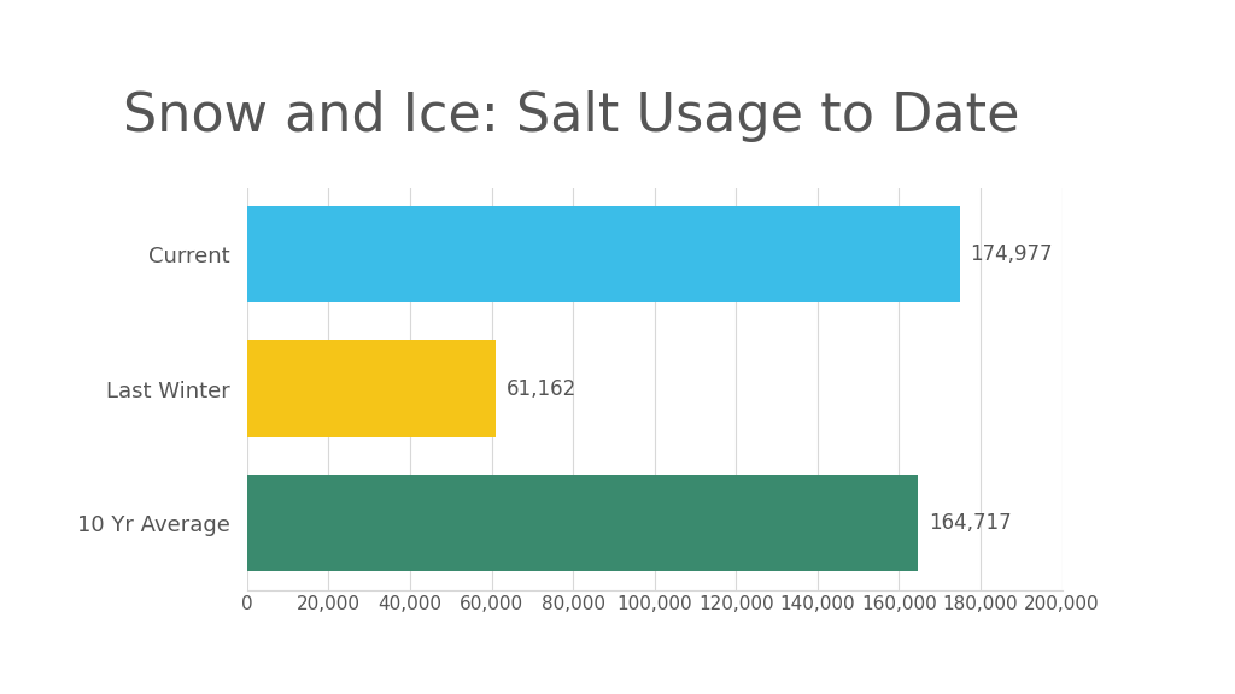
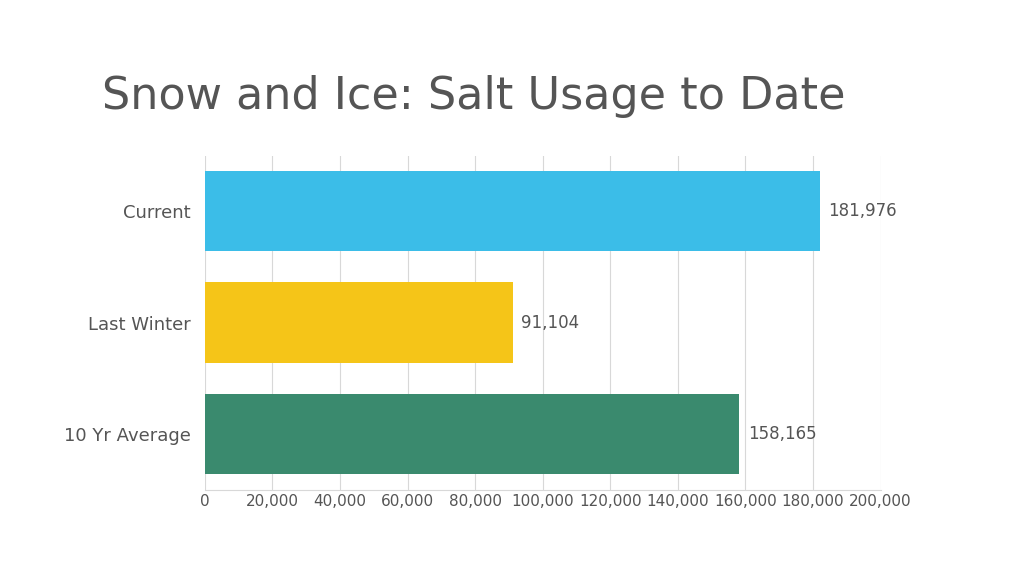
Current: 174,977 -> 181,976
Last Winter: 61,162 -> 91,104
10 Yr Average: 164,717 -> 158,165
